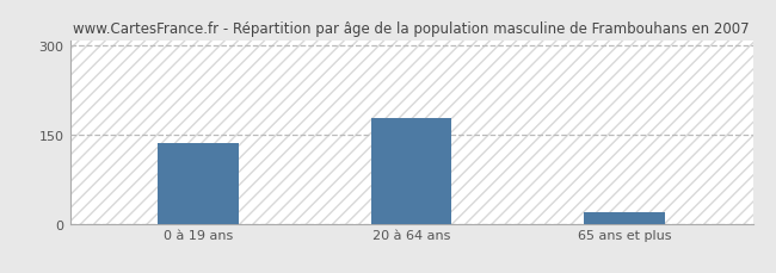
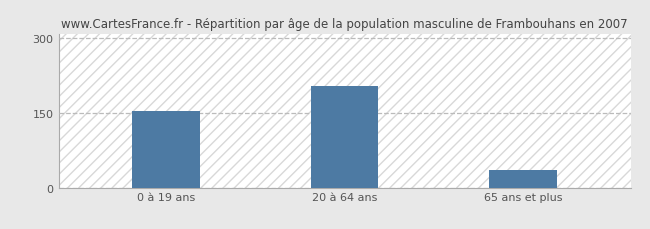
0 à 19 ans: 135 -> 155
20 à 64 ans: 178 -> 205
65 ans et plus: 20 -> 35
